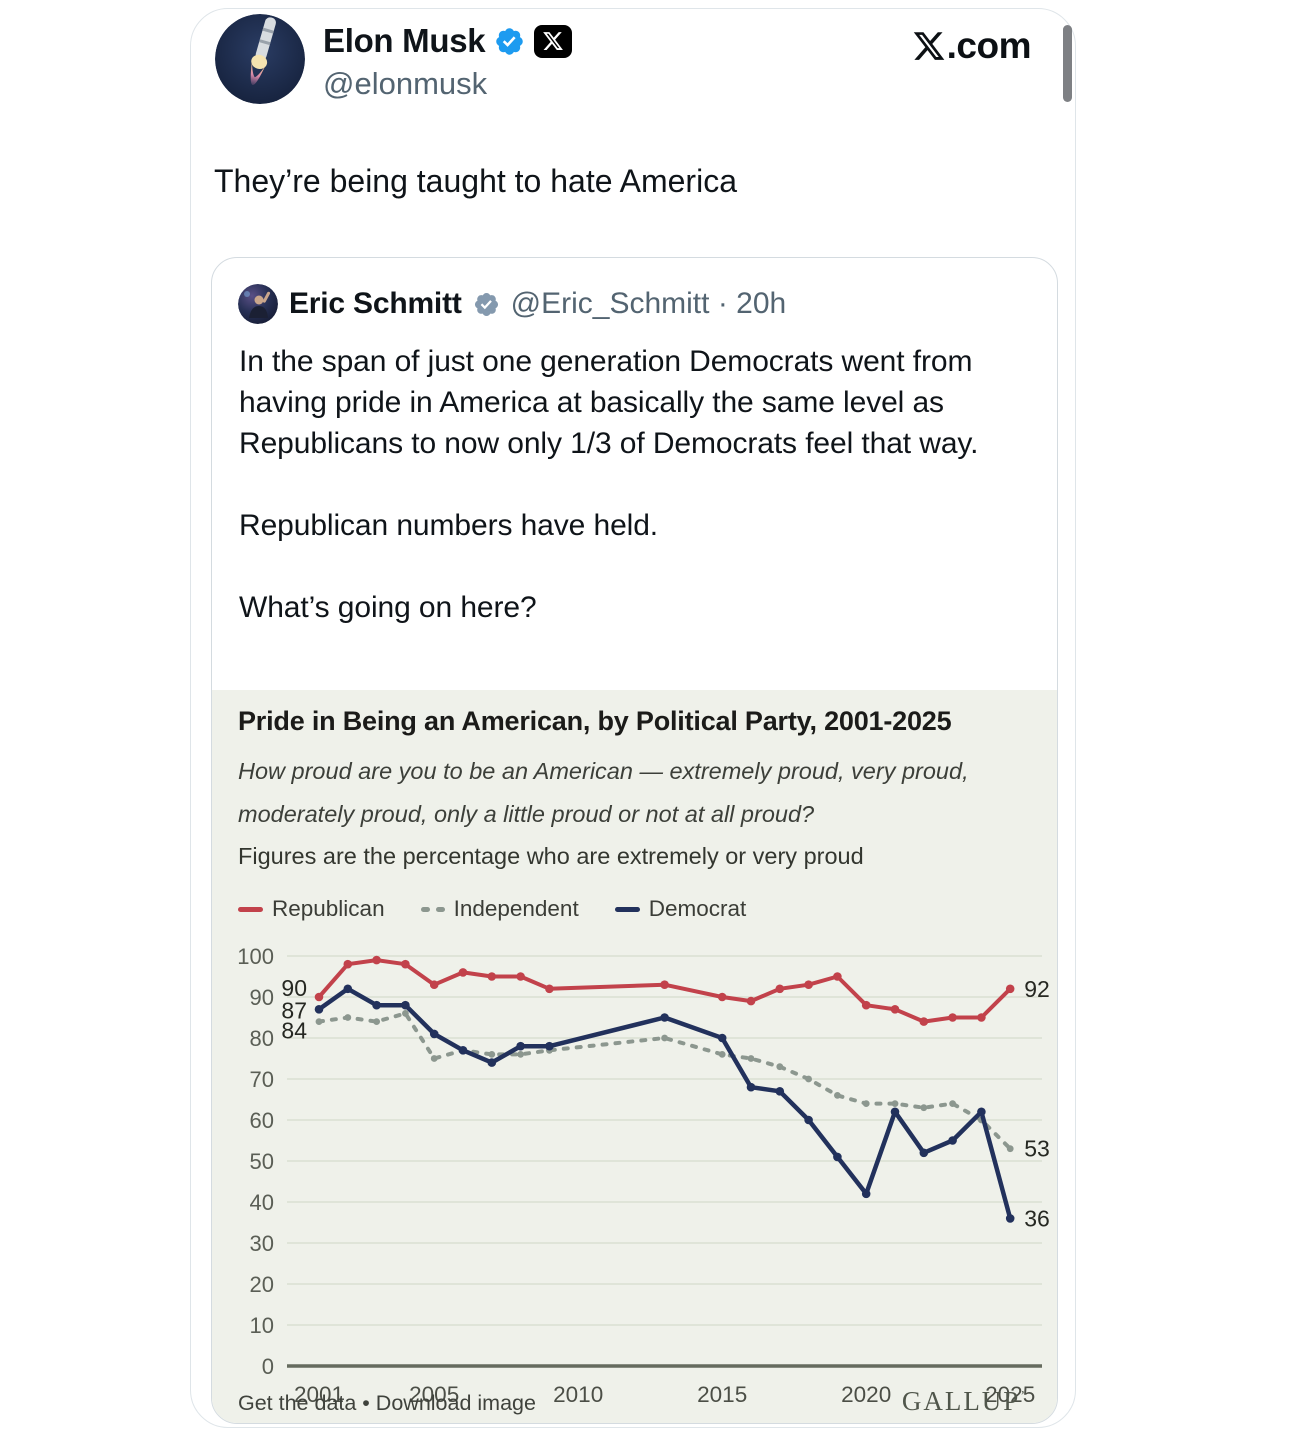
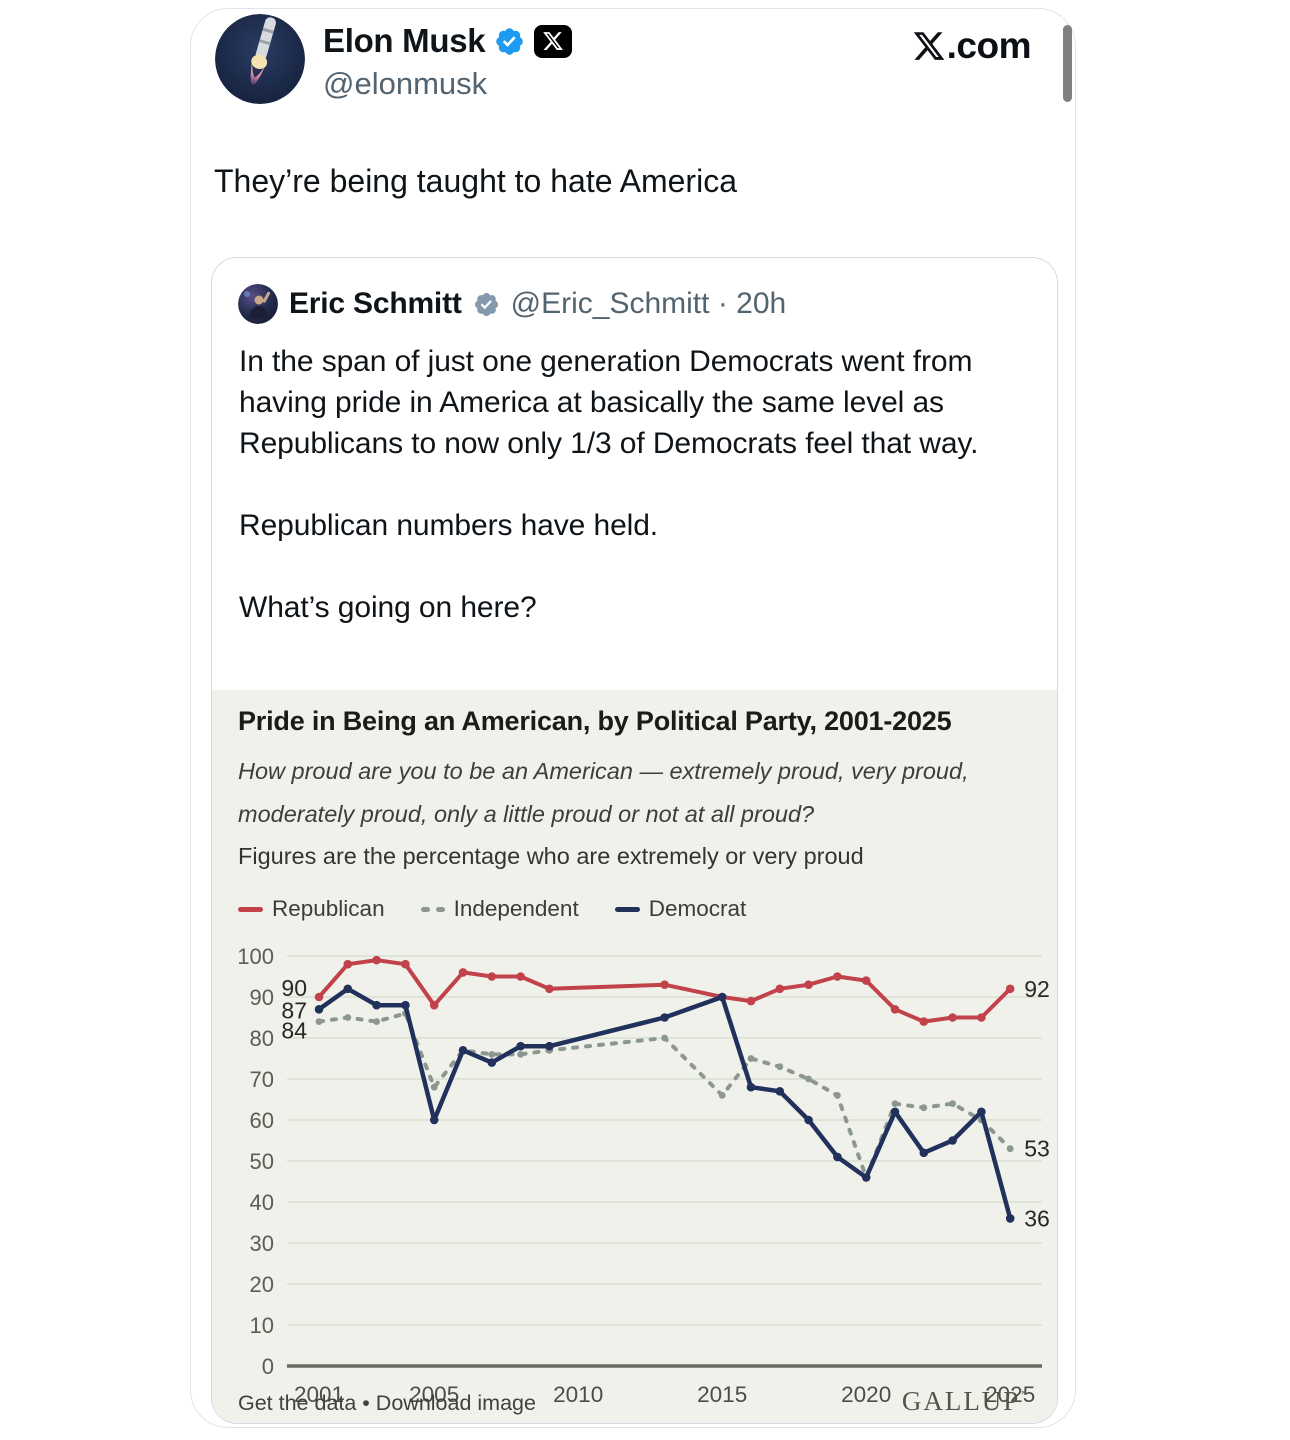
Republican/2005: 93 -> 88
Independent/2005: 75 -> 68
Democrat/2005: 81 -> 60
Independent/2015: 76 -> 66
Democrat/2015: 80 -> 90
Republican/2020: 88 -> 94
Independent/2020: 64 -> 46
Democrat/2020: 42 -> 46
